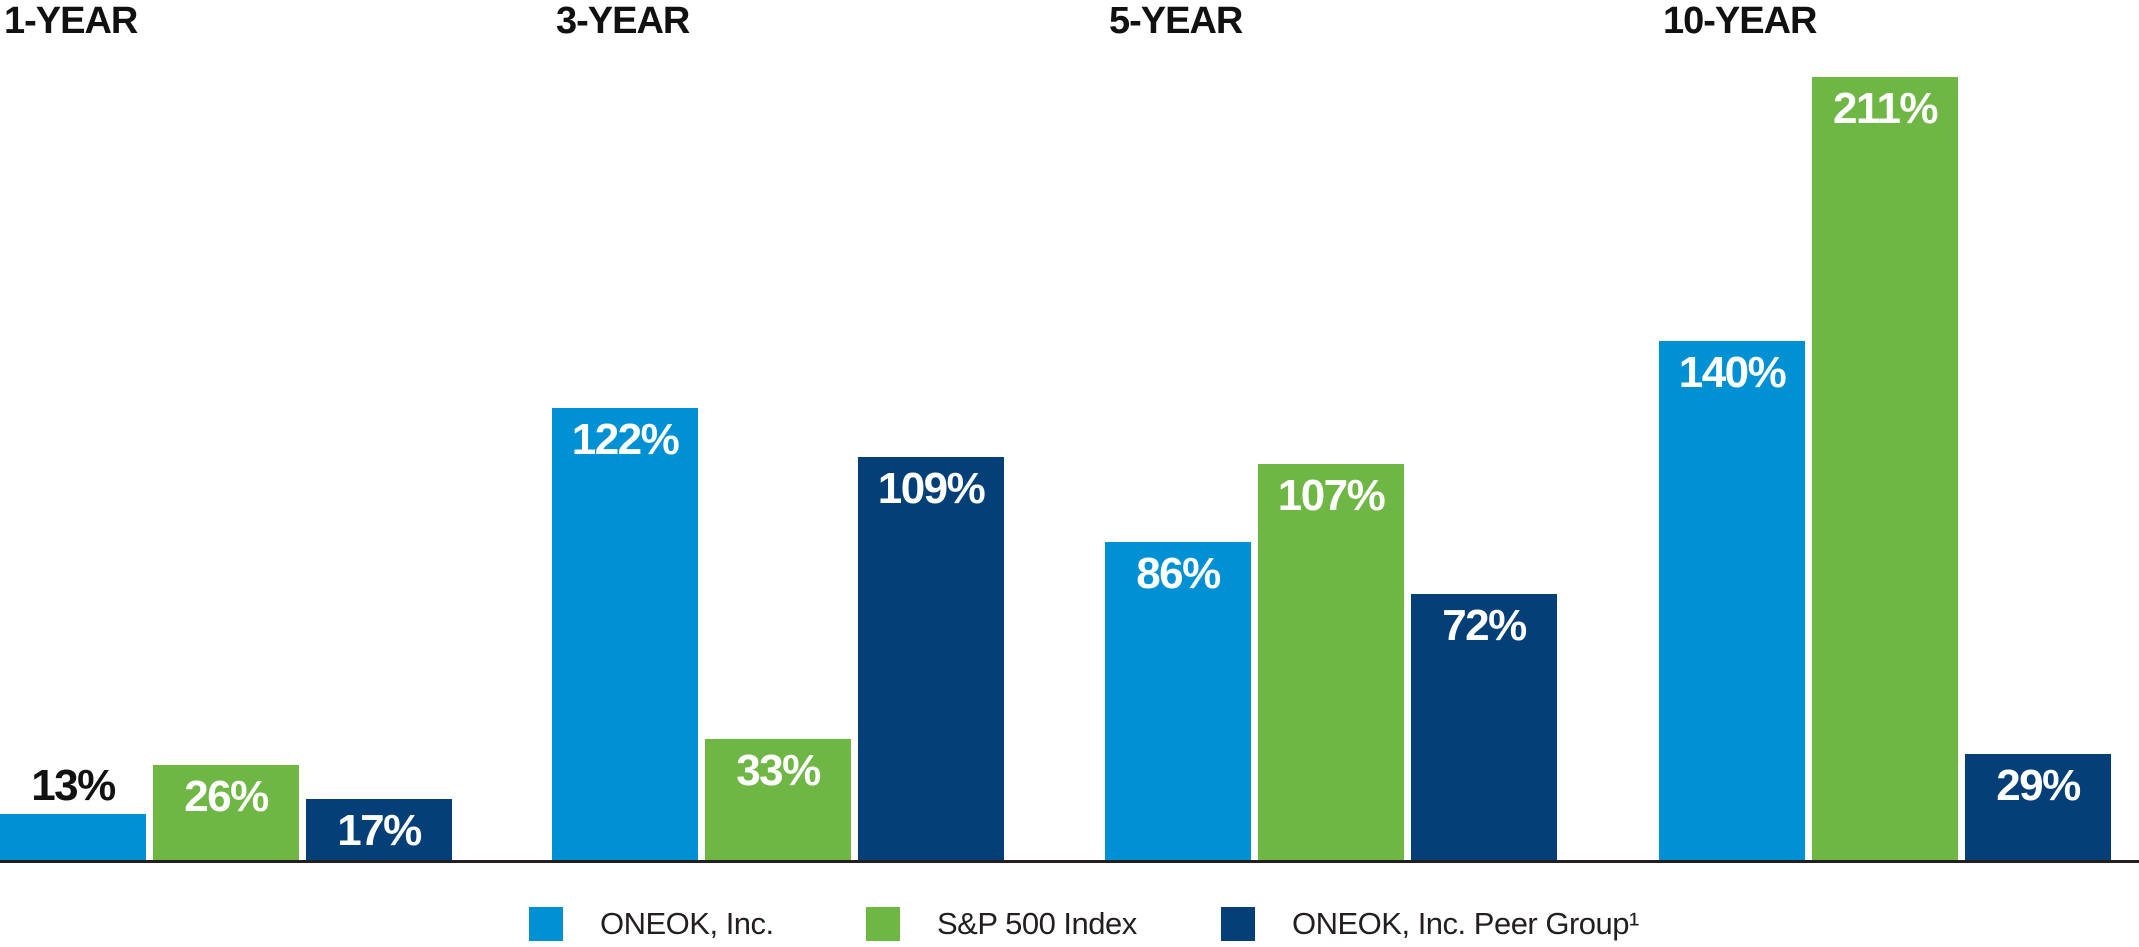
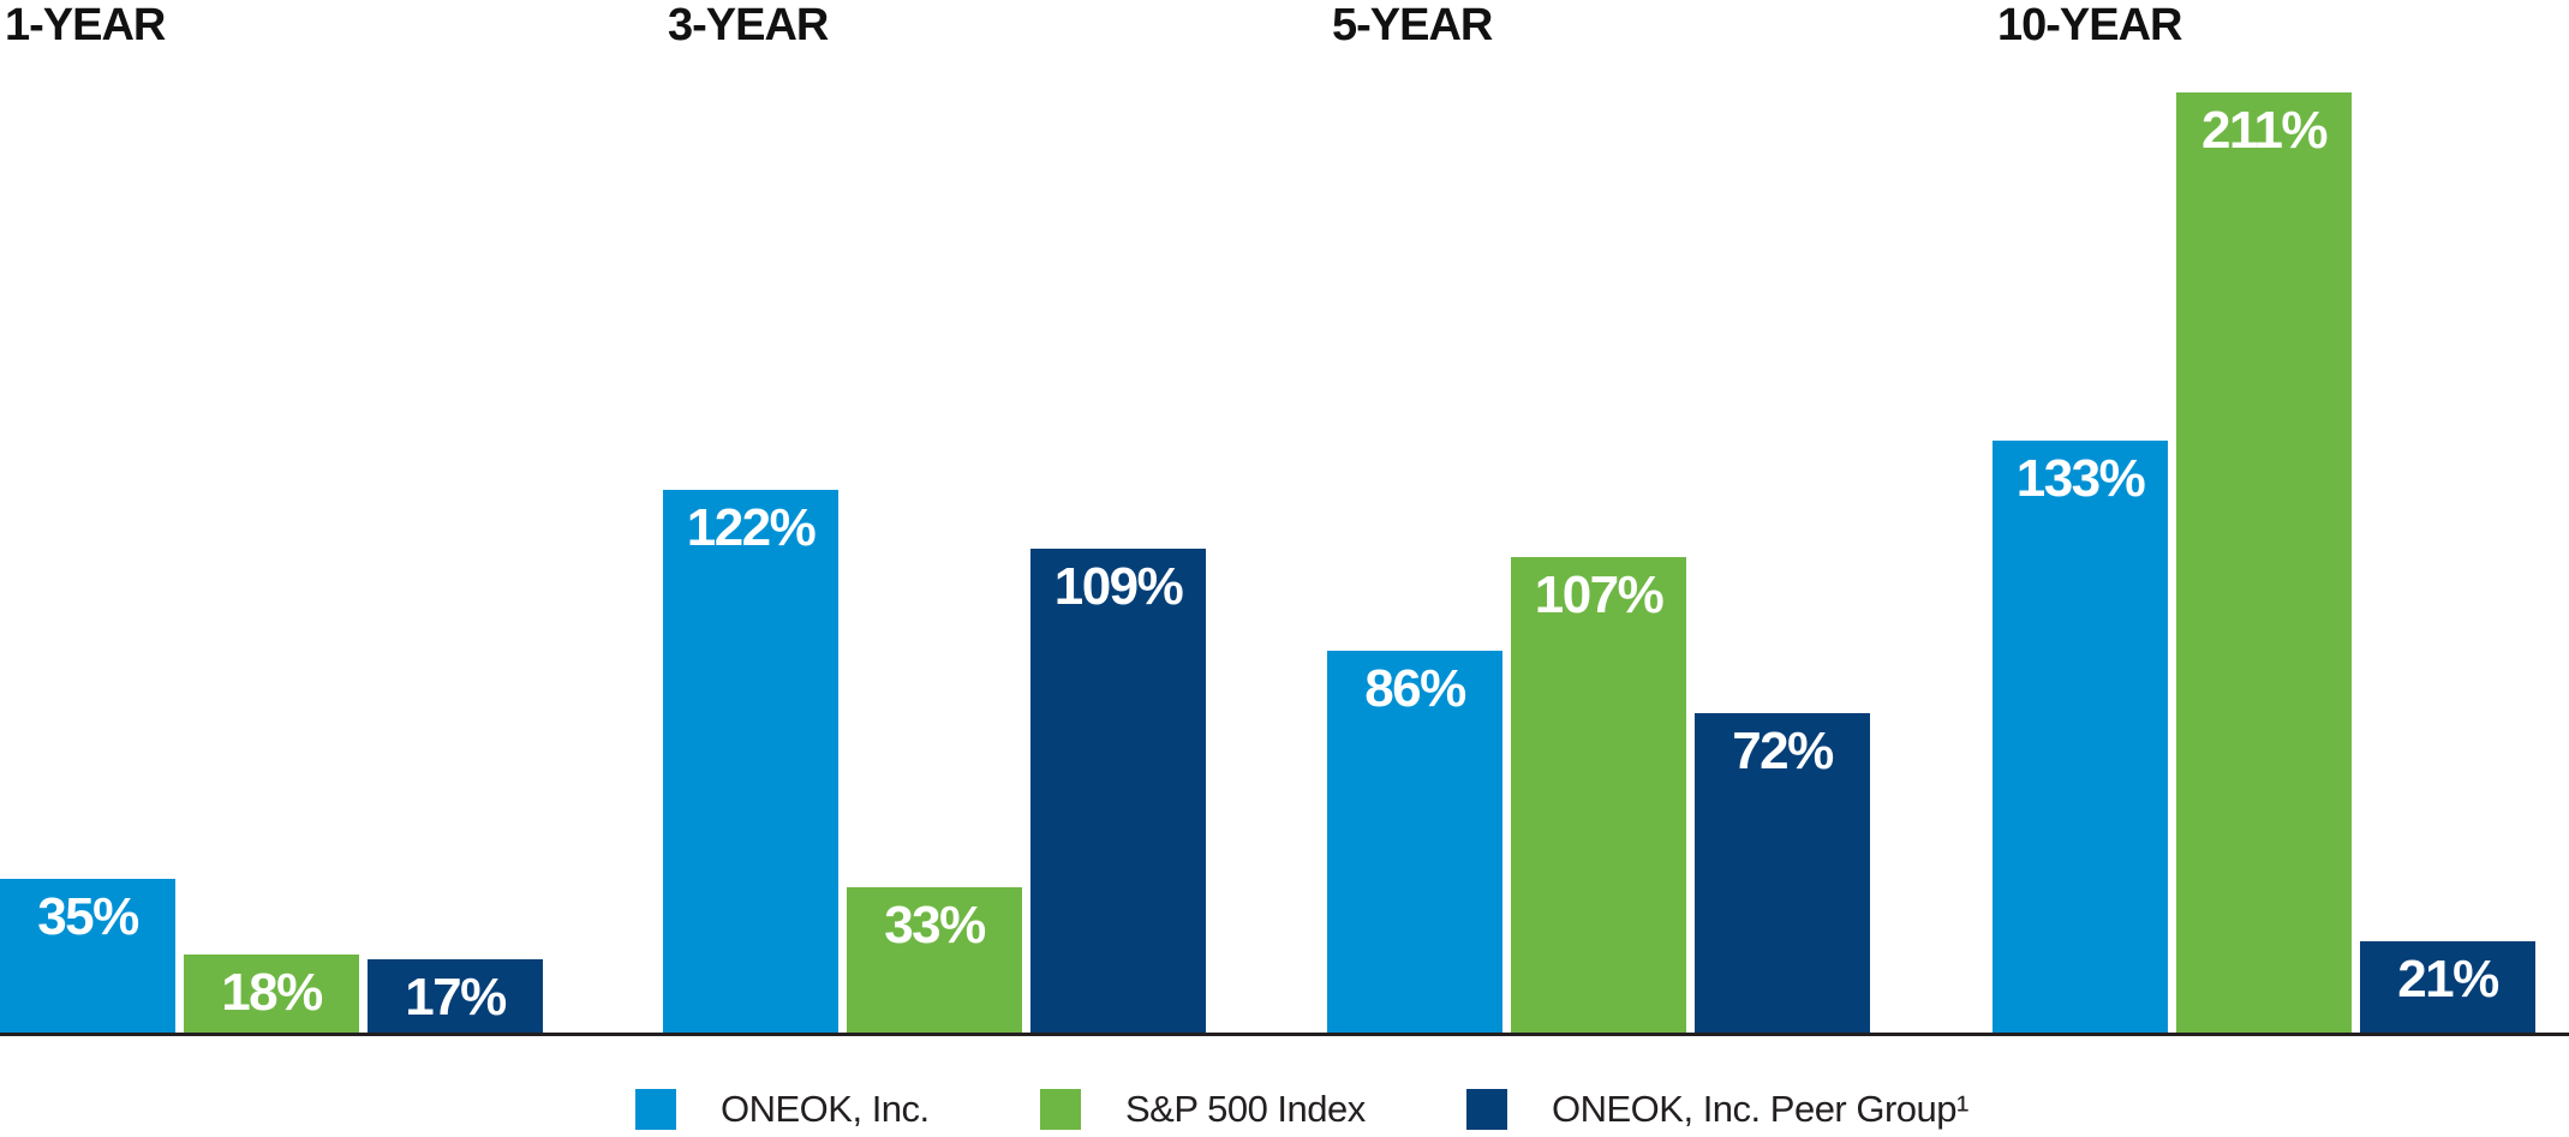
ONEOK, Inc./1-YEAR: 13% -> 35%
S&P 500 Index/1-YEAR: 26% -> 18%
ONEOK, Inc./10-YEAR: 140% -> 133%
ONEOK, Inc. Peer Group¹/10-YEAR: 29% -> 21%
